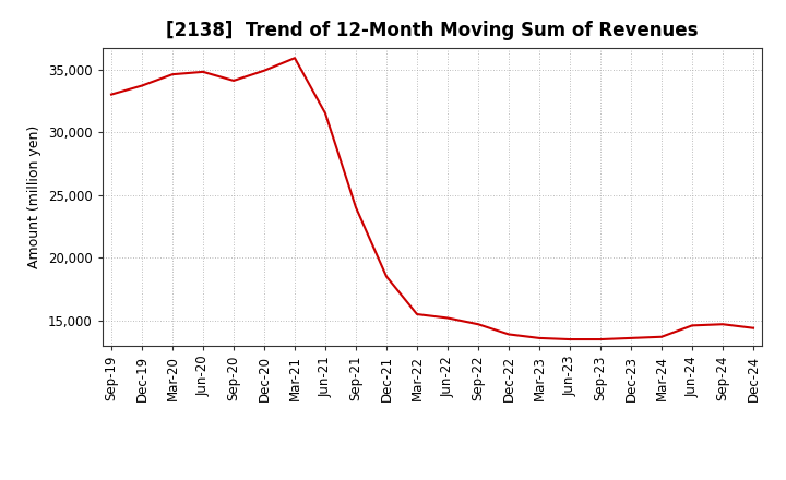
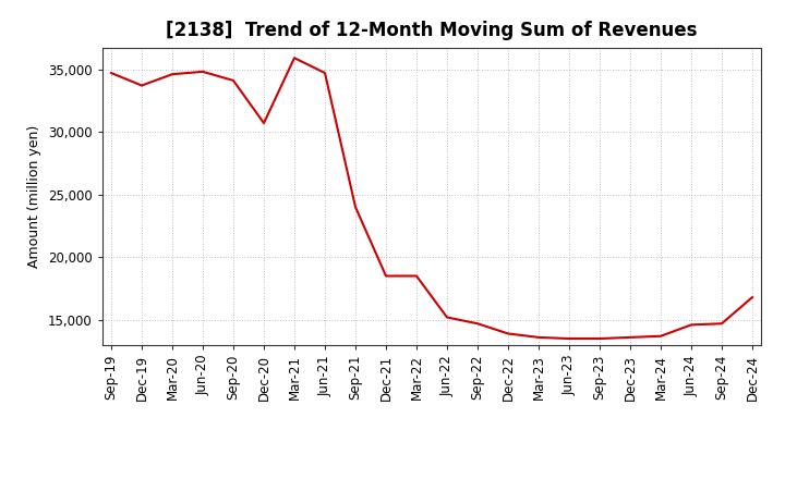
Sep-19: 33,000 -> 34,700
Dec-20: 34,900 -> 30,700
Jun-21: 31,500 -> 34,700
Mar-22: 15,500 -> 18,500
Dec-24: 14,400 -> 16,800
